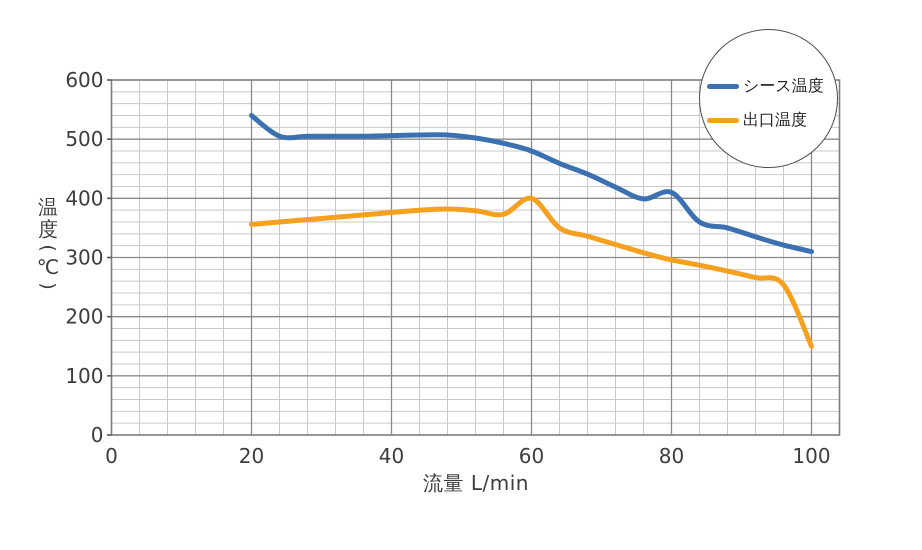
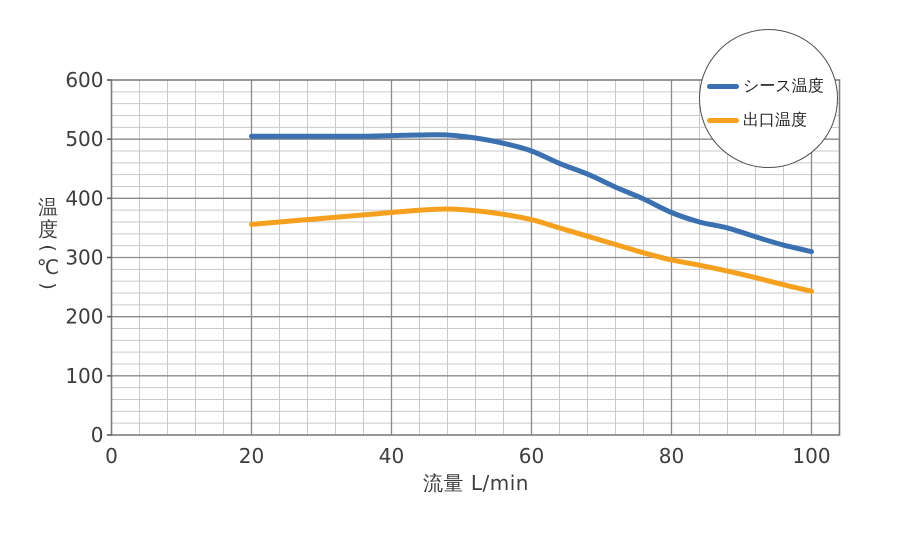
シース温度/20: 540 -> 500
出口温度/60: 400 -> 360
シース温度/80: 410 -> 380
出口温度/100: 150 -> 240
